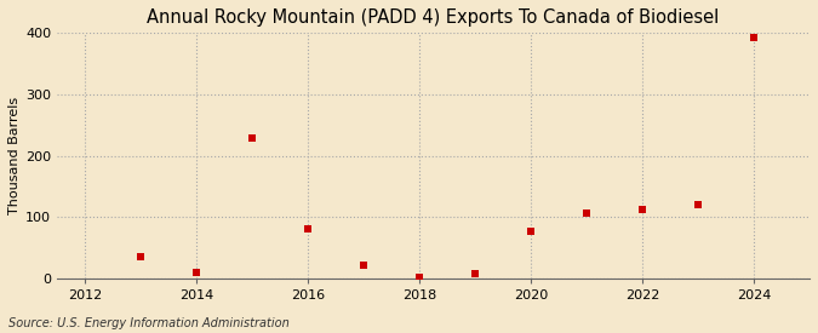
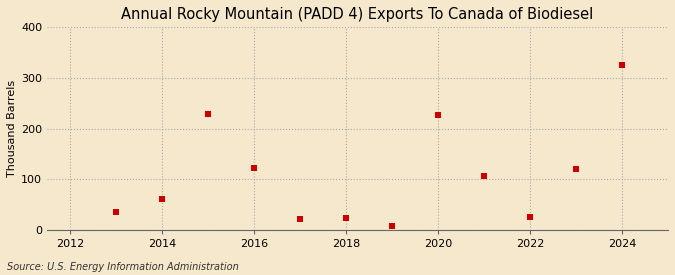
2014: 10 -> 60
2016: 80 -> 122
2018: 2 -> 24
2020: 77 -> 226
2022: 112 -> 26
2024: 393 -> 326
